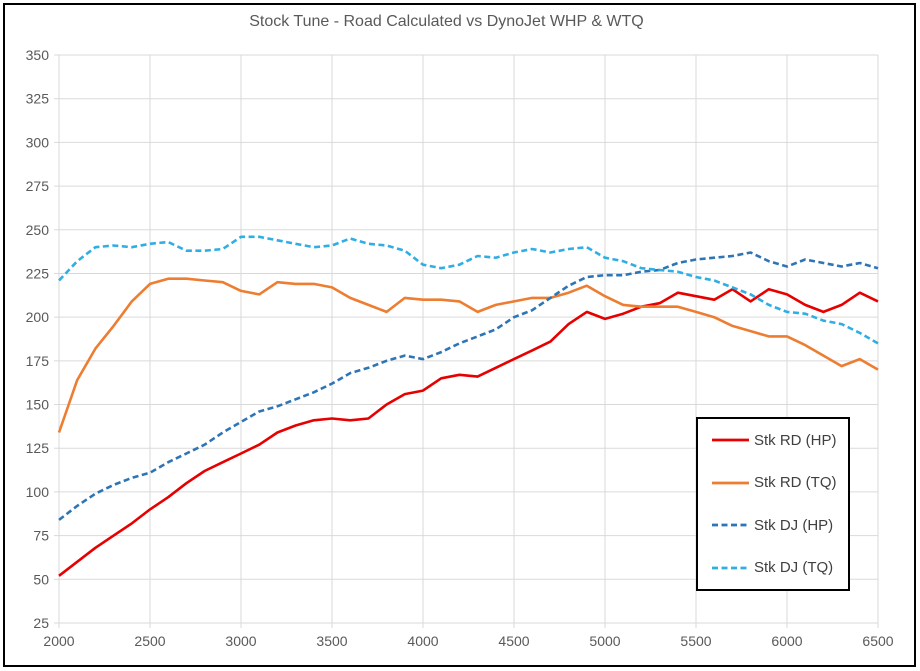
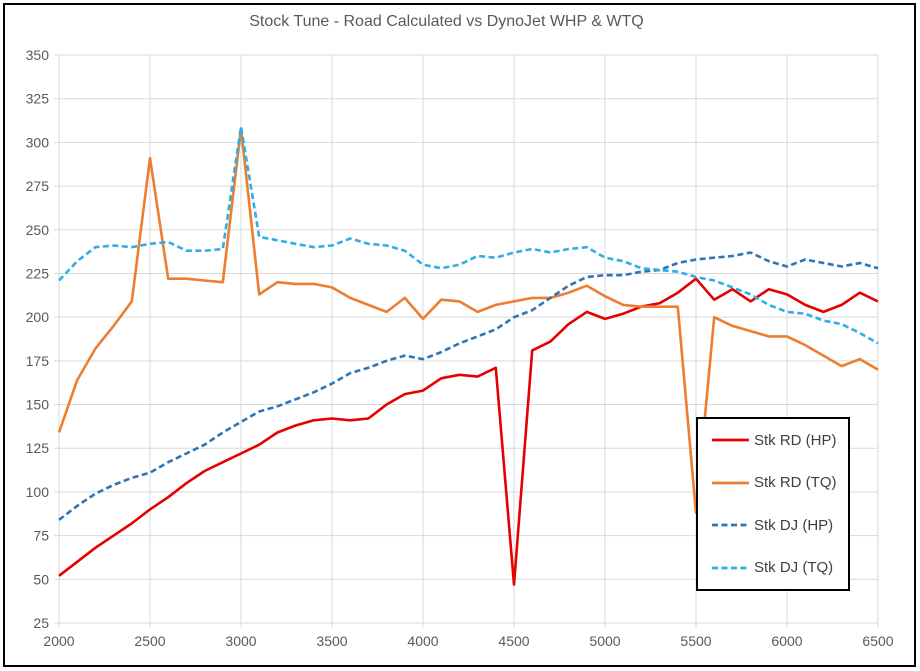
Stk RD (TQ)/2500: 219 -> 291
Stk RD (TQ)/3000: 215 -> 308
Stk DJ (TQ)/3000: 246 -> 309
Stk RD (TQ)/4000: 210 -> 199
Stk RD (HP)/4500: 176 -> 47
Stk RD (HP)/5500: 212 -> 222
Stk RD (TQ)/5500: 203 -> 88
